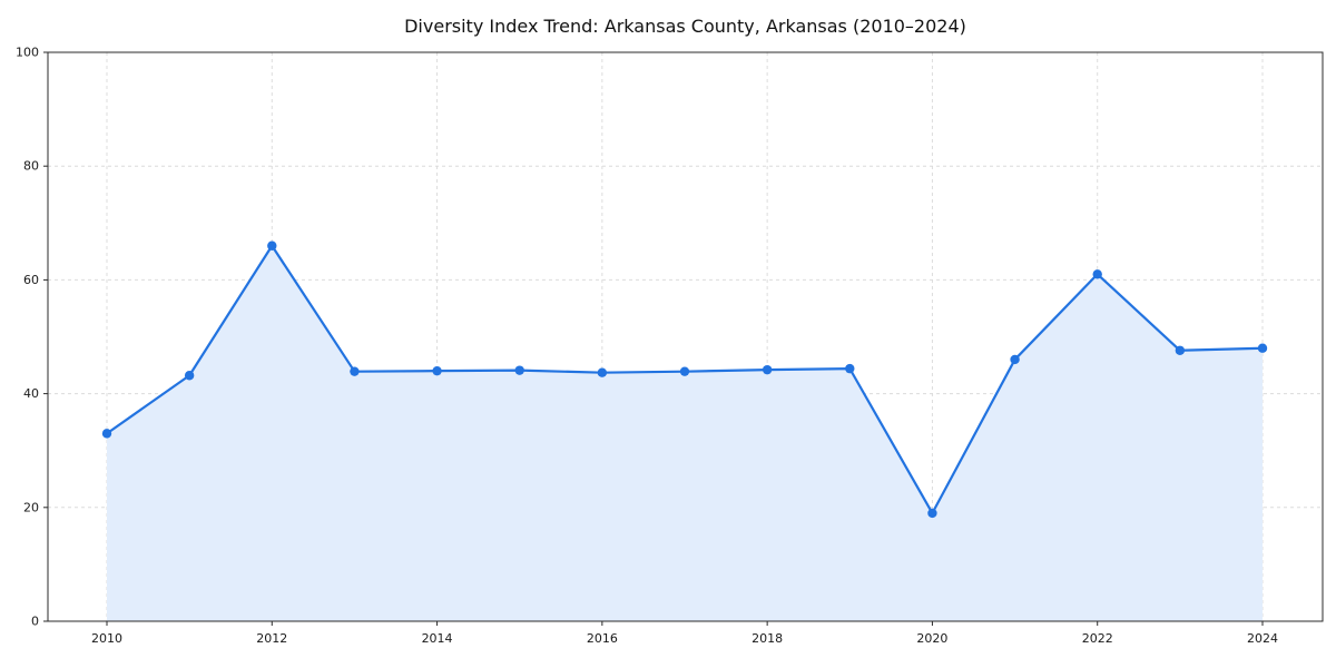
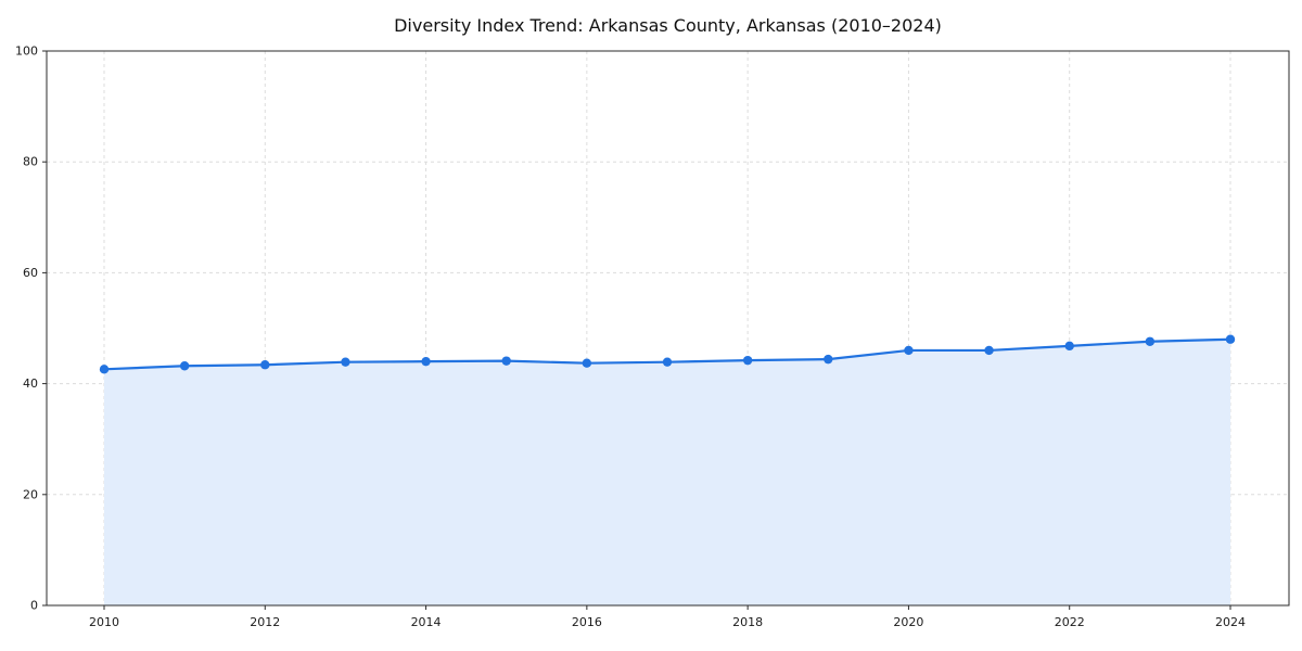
2010: 33 -> 43
2012: 66 -> 43
2020: 19 -> 46
2022: 61 -> 47
